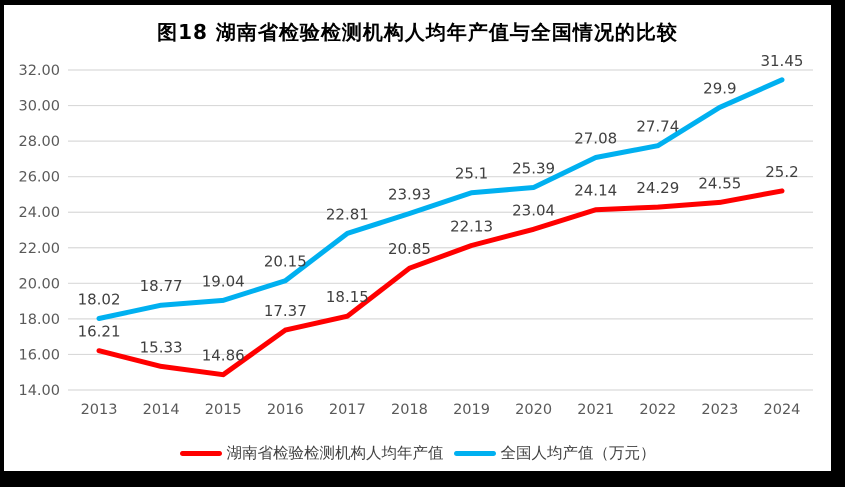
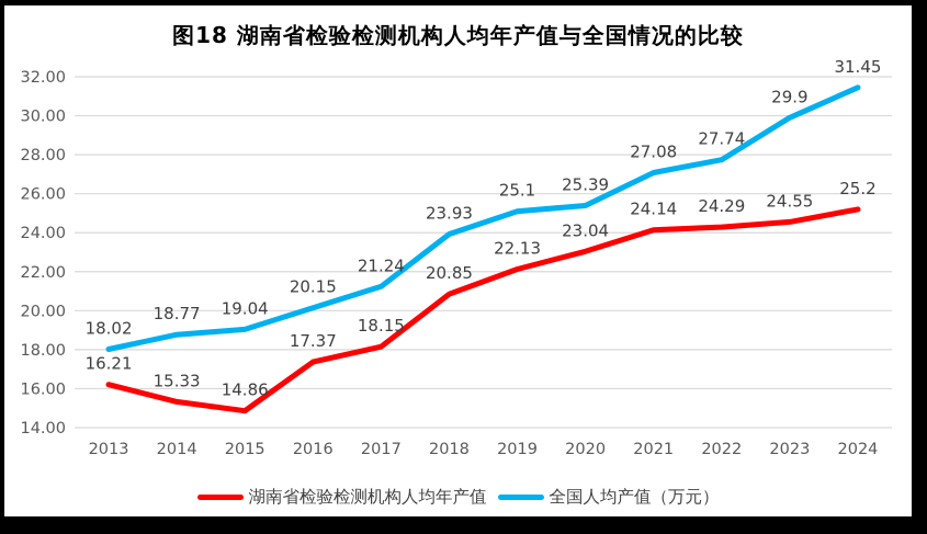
全国人均产值（万元）/2017: 22.81 -> 21.24
